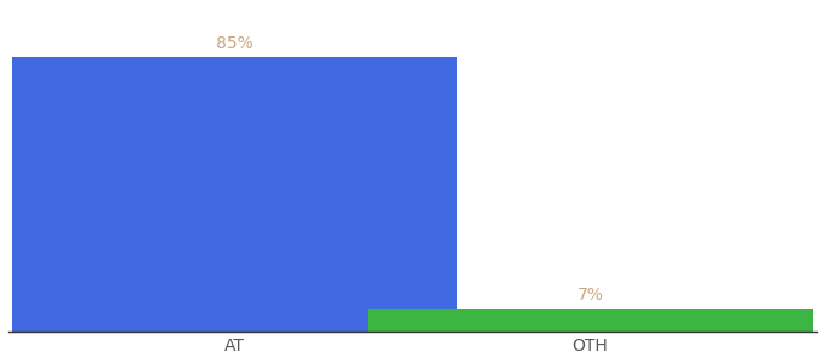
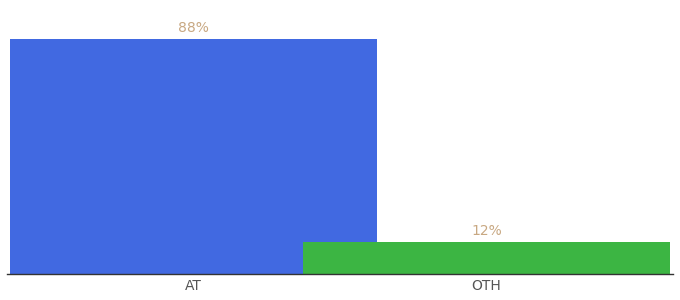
AT: 85% -> 88%
OTH: 7% -> 12%
